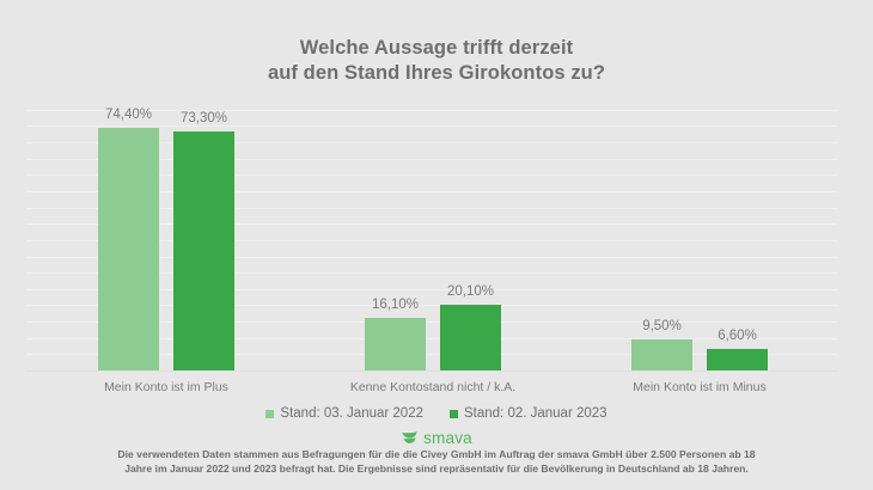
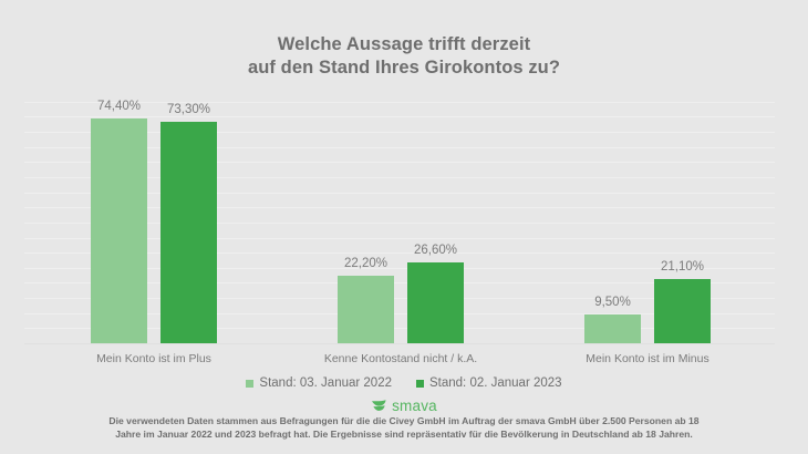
Stand: 03. Januar 2022/Kenne Kontostand nicht / k.A.: 16,10% -> 22,20%
Stand: 02. Januar 2023/Kenne Kontostand nicht / k.A.: 20,10% -> 26,60%
Stand: 02. Januar 2023/Mein Konto ist im Minus: 6,60% -> 21,10%
